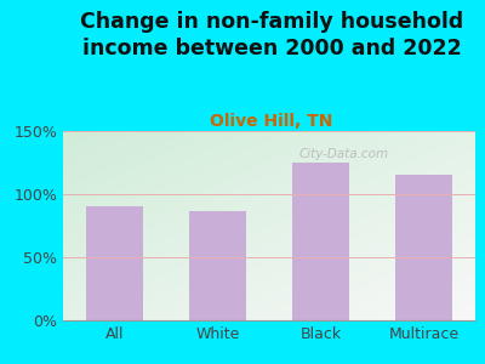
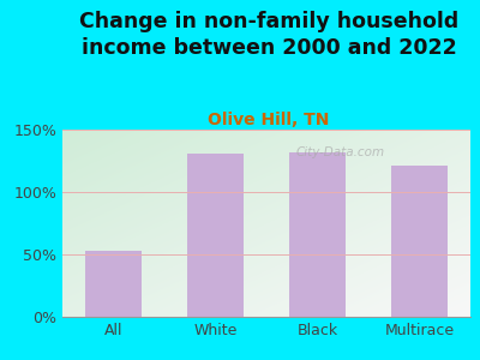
All: 90% -> 53%
White: 87% -> 131%
Black: 125% -> 132%
Multirace: 115% -> 121%
